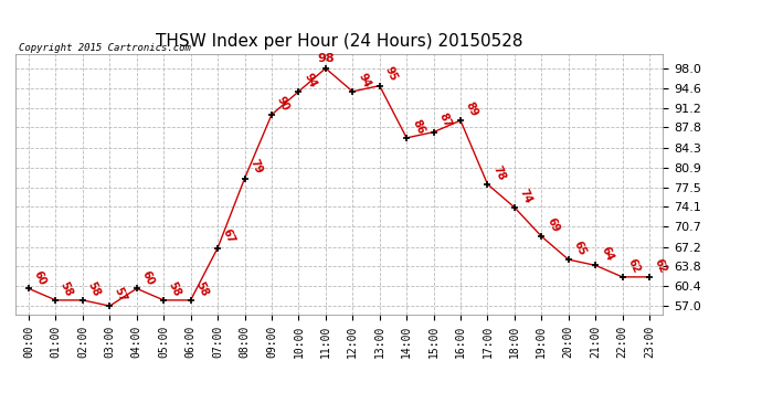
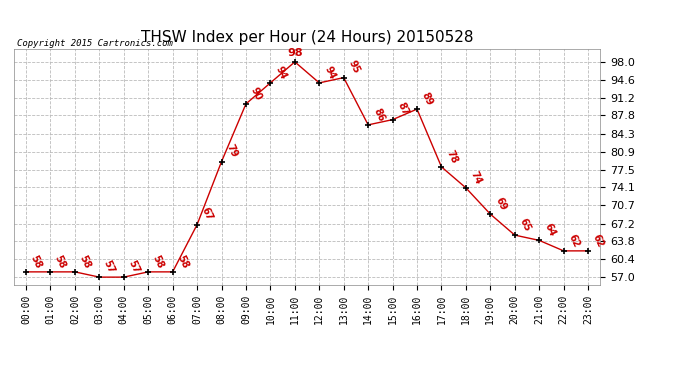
00:00: 60 -> 58
04:00: 60 -> 57
